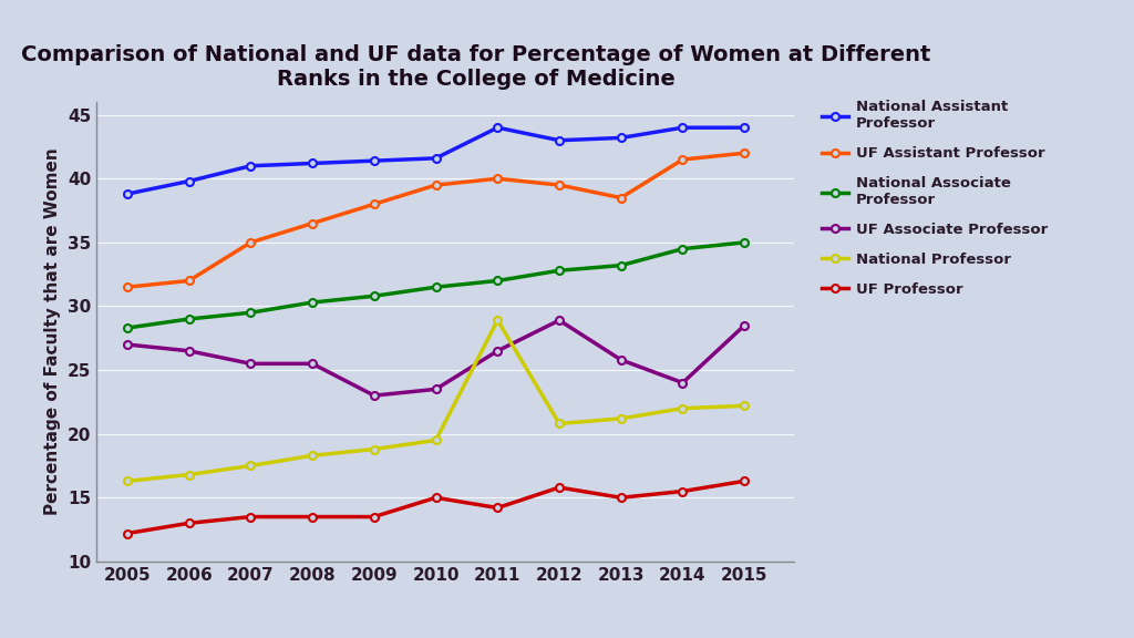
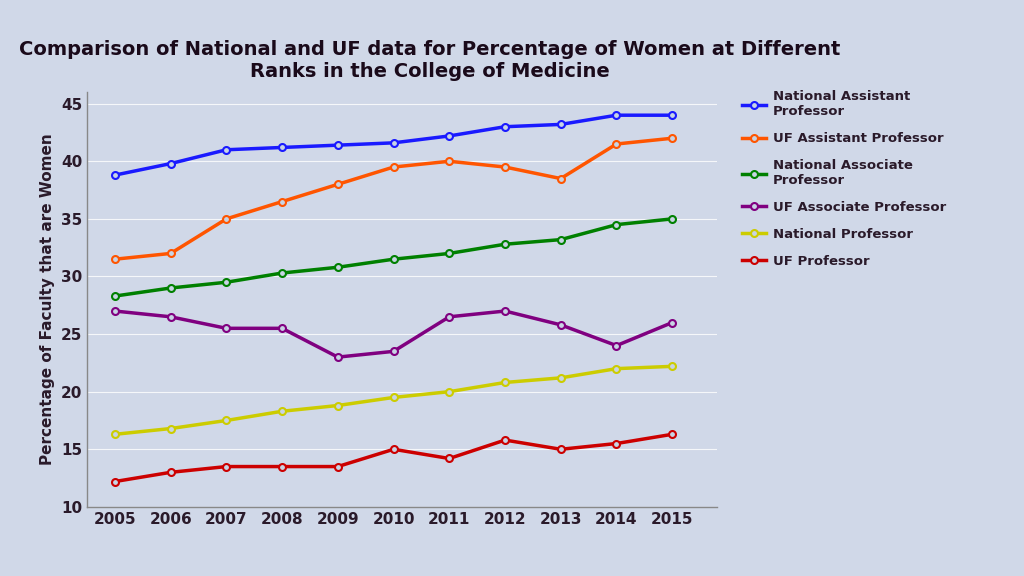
National Assistant Professor/2011: 44.0 -> 42.2
National Professor/2011: 28.9 -> 20.0
UF Associate Professor/2012: 28.9 -> 27.0
UF Associate Professor/2015: 28.5 -> 26.0
